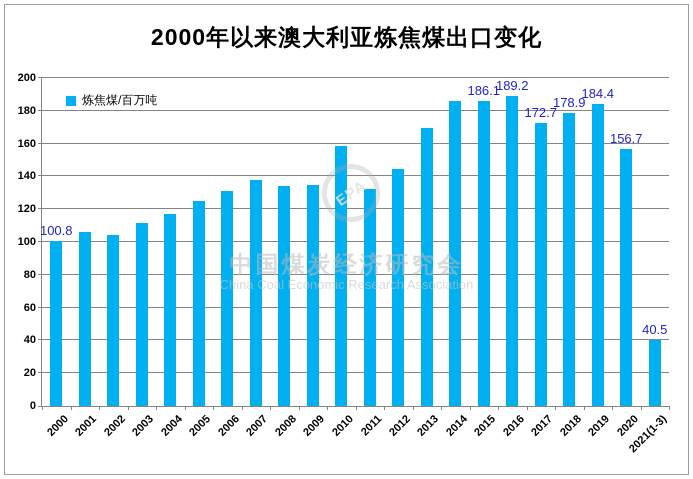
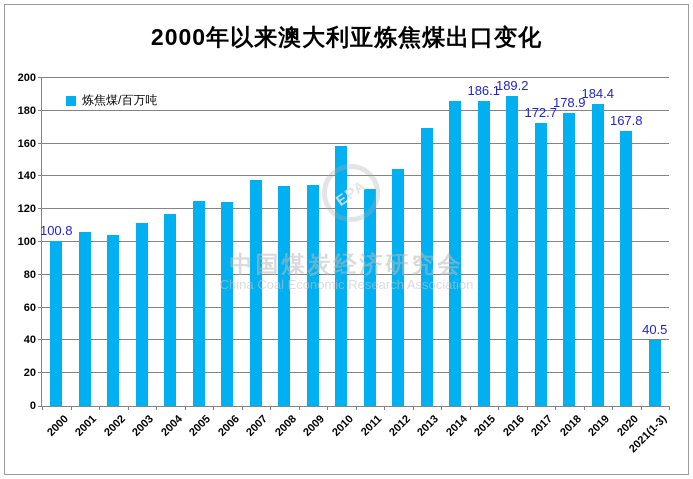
2006: 131 -> 124
2020: 156.7 -> 167.8
